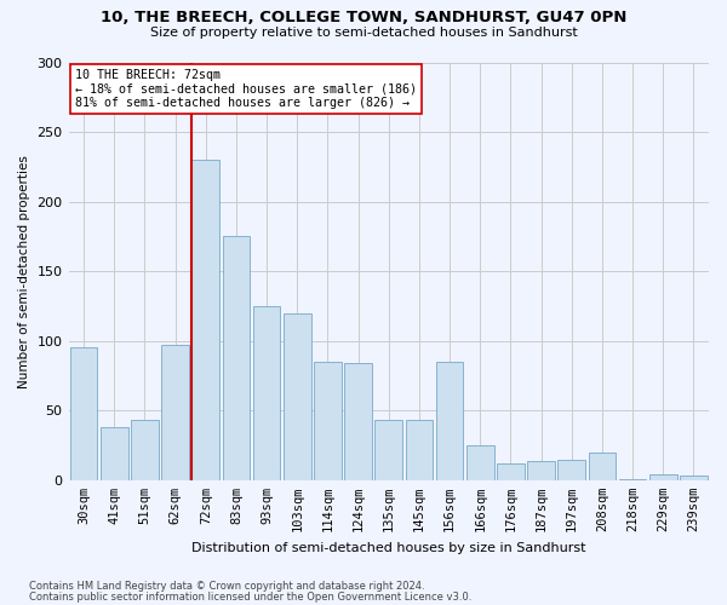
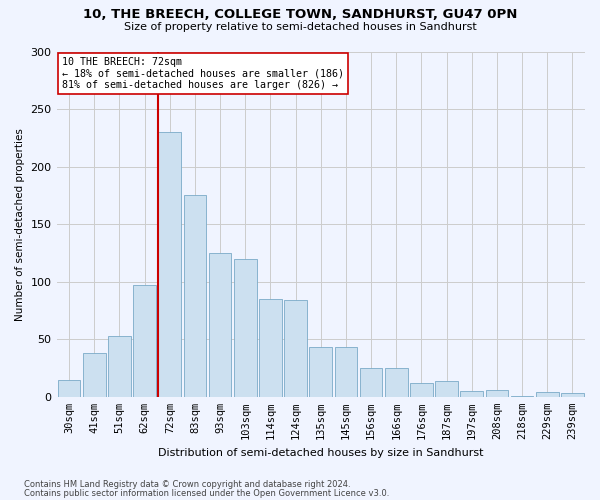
30sqm: 95 -> 15
51sqm: 43 -> 53
156sqm: 85 -> 25
197sqm: 15 -> 5
208sqm: 20 -> 6
